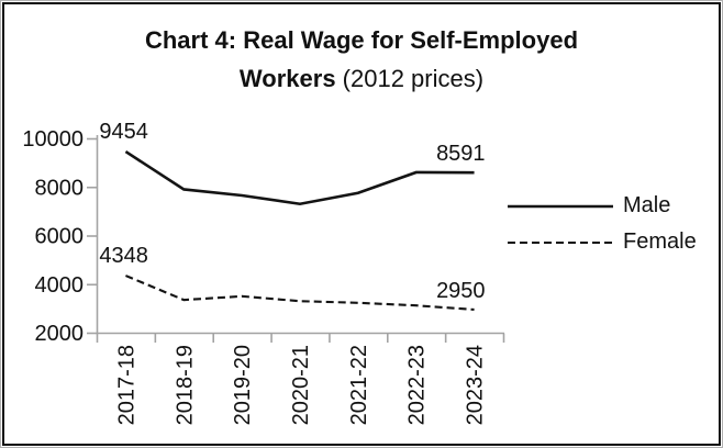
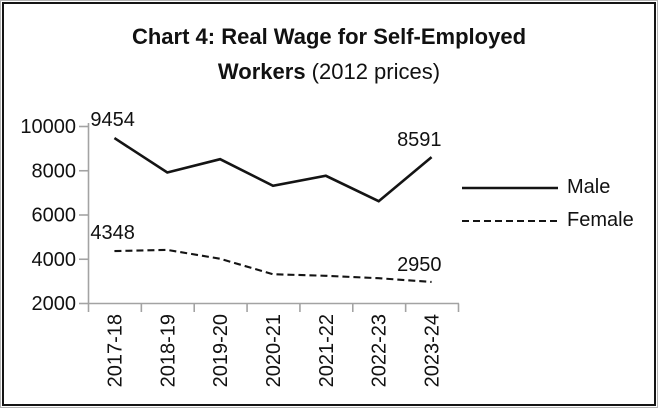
Female/2018-19: 3400 -> 4400
Male/2019-20: 7600 -> 8500
Female/2019-20: 3500 -> 4000
Male/2022-23: 8600 -> 6600
